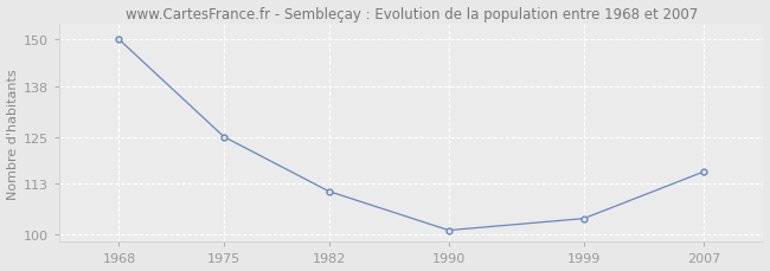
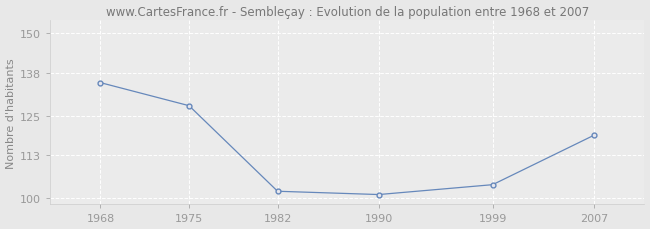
1968: 150 -> 135
1975: 125 -> 128
1982: 111 -> 102
2007: 116 -> 119
